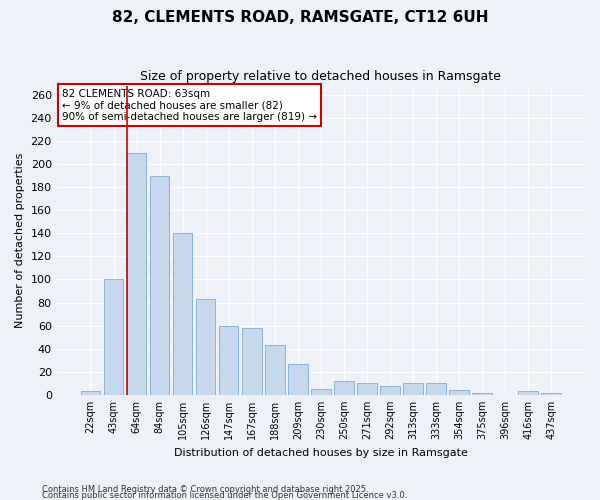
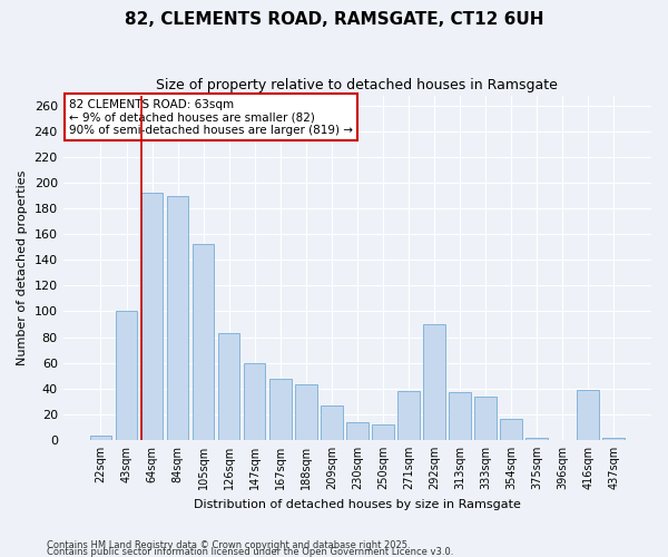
64sqm: 210 -> 192
105sqm: 140 -> 152
167sqm: 58 -> 48
230sqm: 5 -> 14
271sqm: 10 -> 38
292sqm: 8 -> 90
313sqm: 10 -> 37
333sqm: 10 -> 34
354sqm: 4 -> 16
416sqm: 3 -> 39
